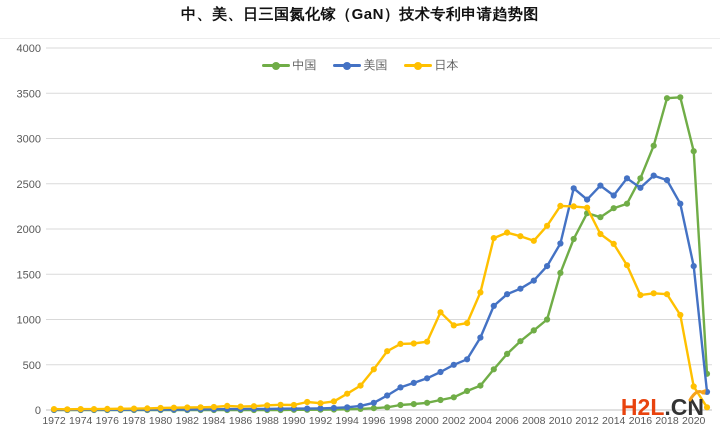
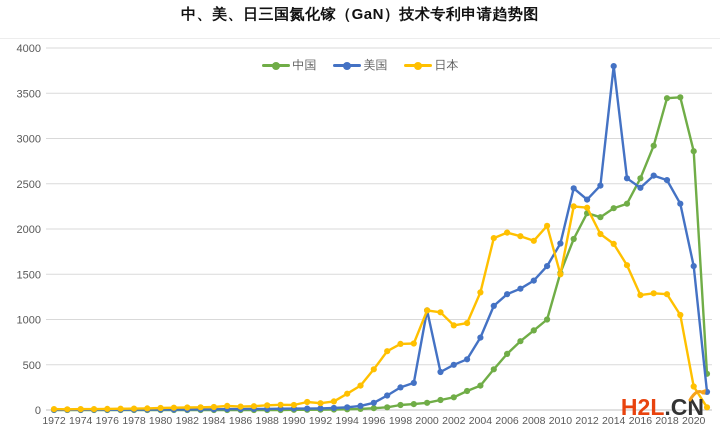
美国/2000: 400 -> 1100
日本/2000: 800 -> 1100
日本/2010: 2300 -> 1500
美国/2014: 2400 -> 3800
